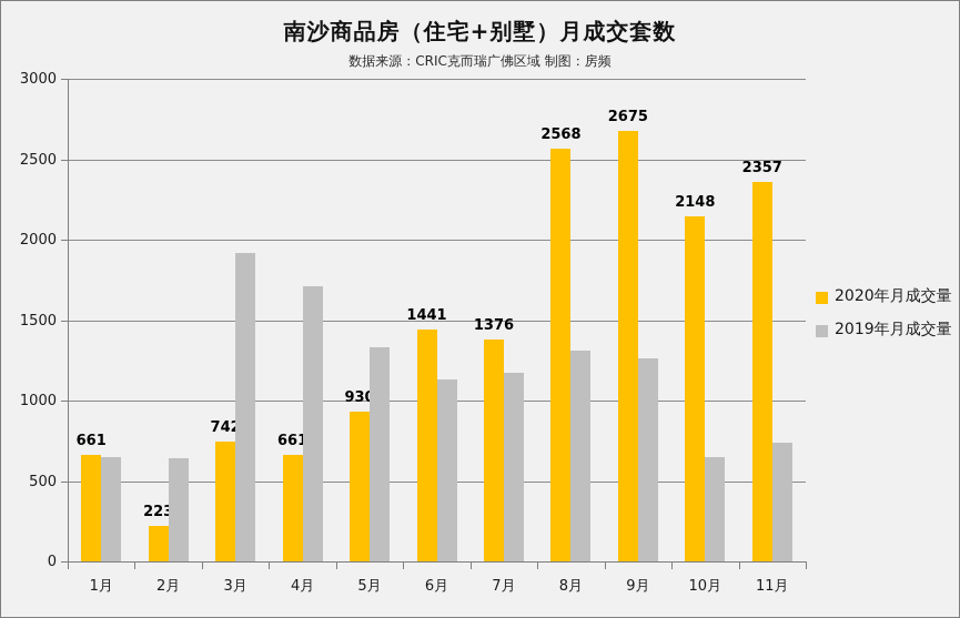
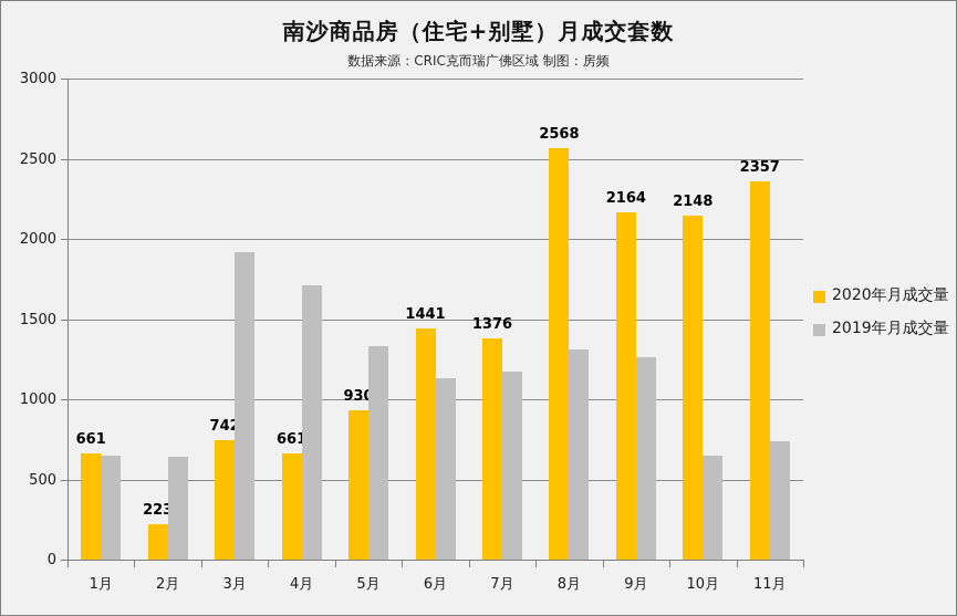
2020年月成交量/9月: 2675 -> 2164
